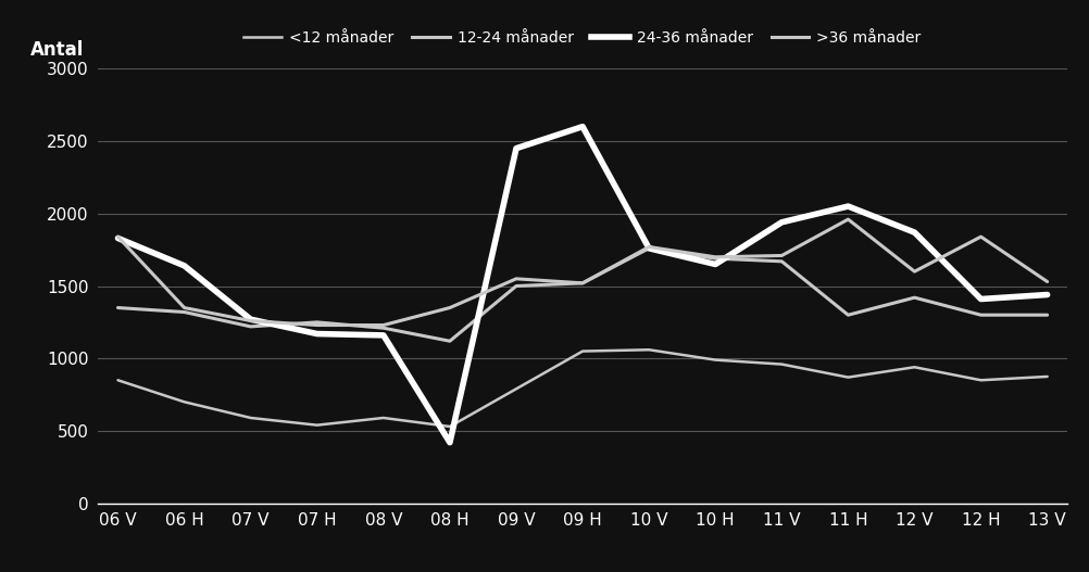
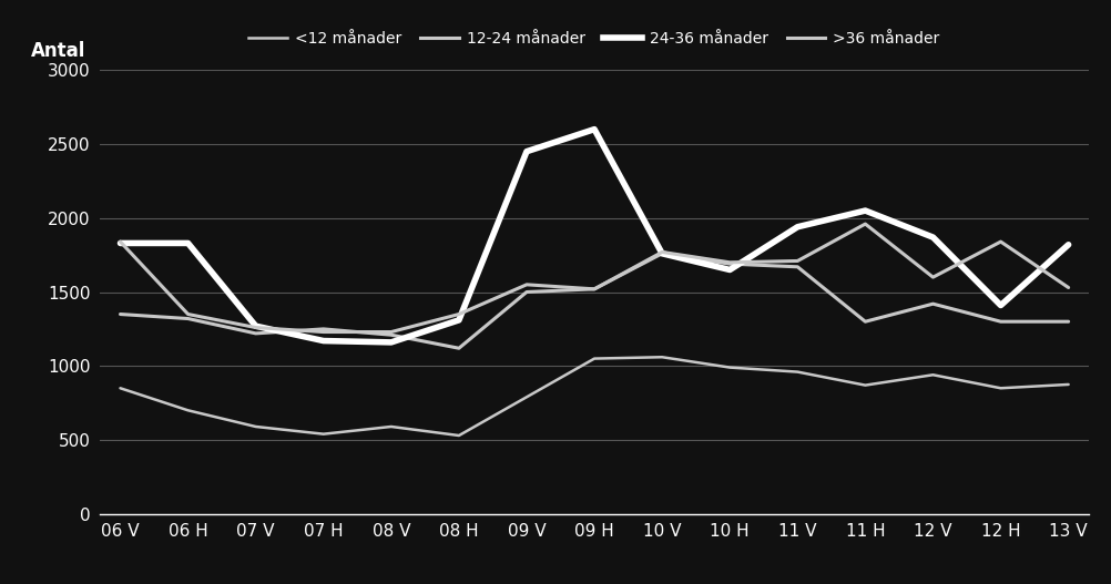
24-36 månader/06 H: 1640 -> 1830
24-36 månader/08 H: 420 -> 1310
24-36 månader/13 V: 1440 -> 1820
